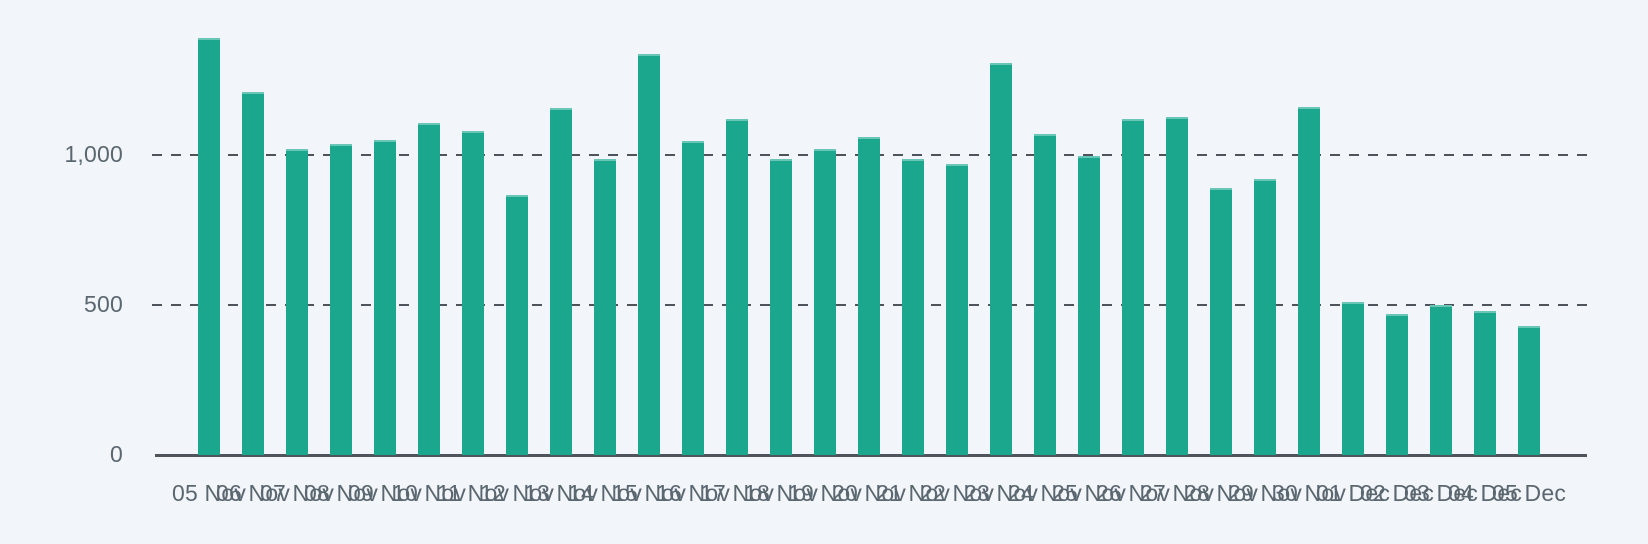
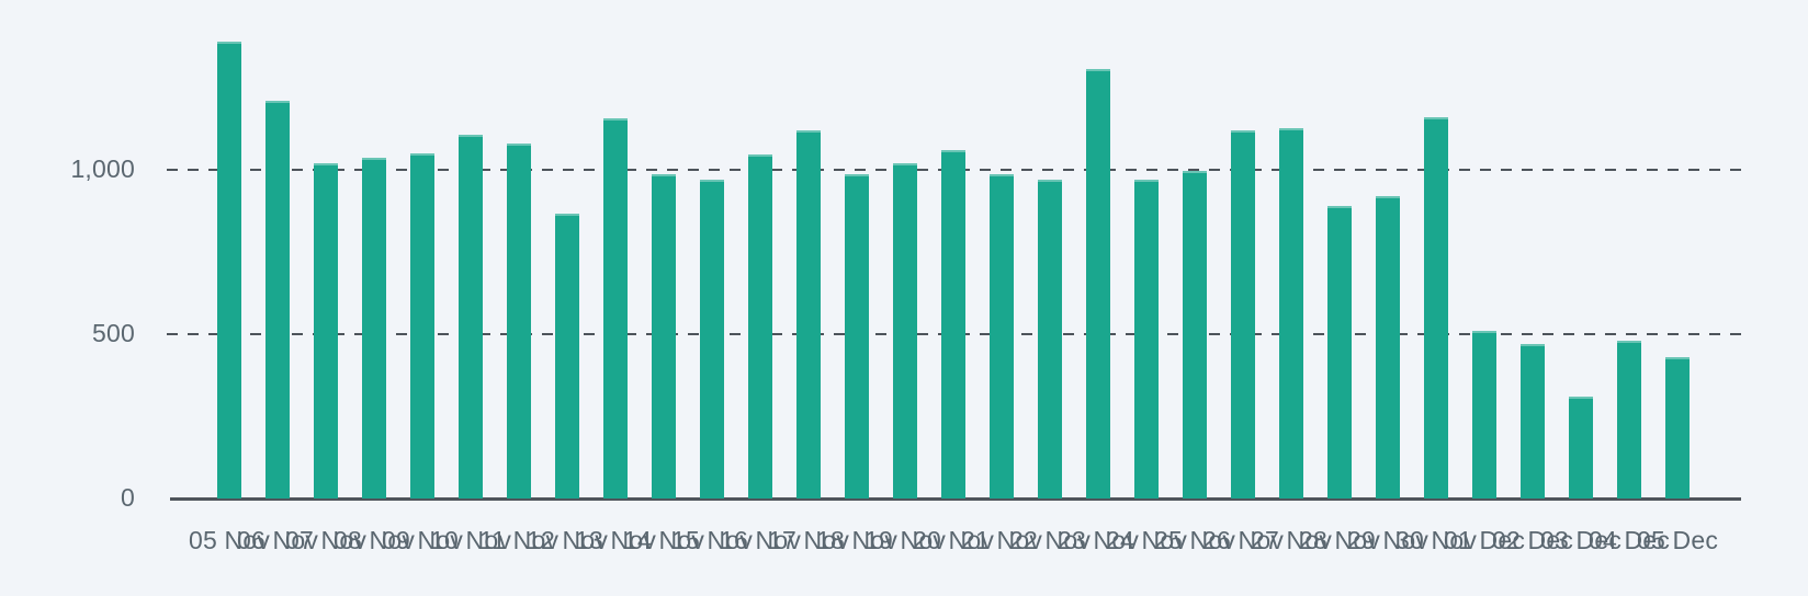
15 Nov: 1340 -> 970
24 Nov: 1070 -> 970
03 Dec: 500 -> 310
